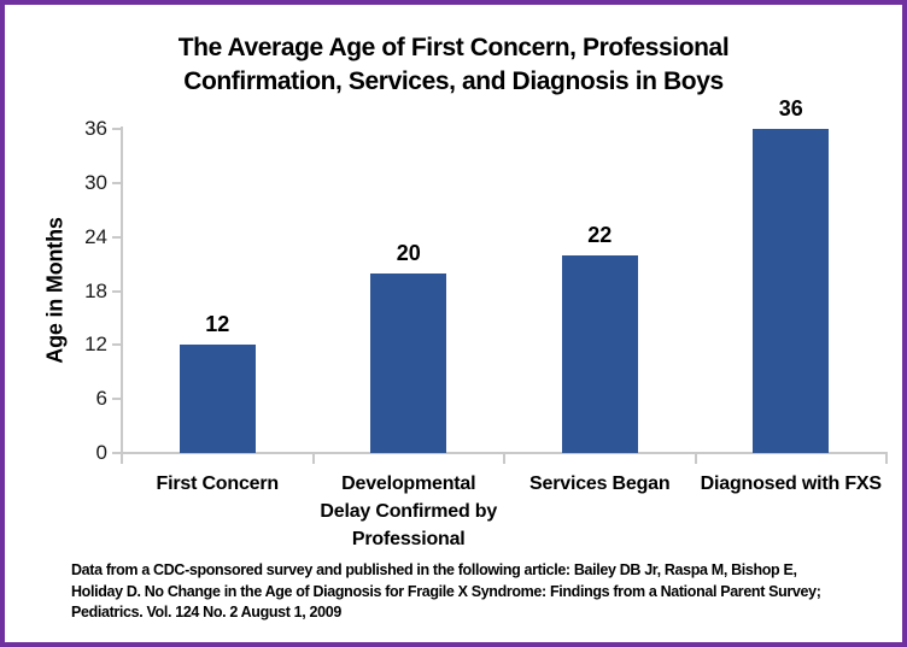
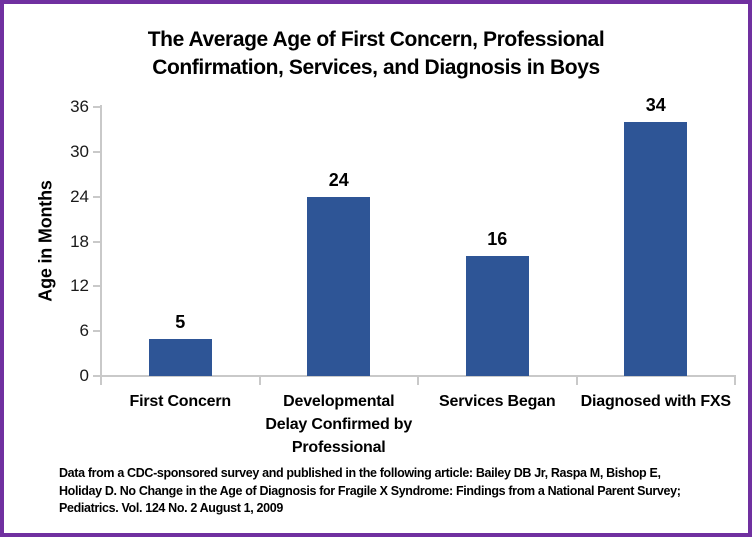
First Concern: 12 -> 5
Developmental Delay Confirmed by Professional: 20 -> 24
Services Began: 22 -> 16
Diagnosed with FXS: 36 -> 34
